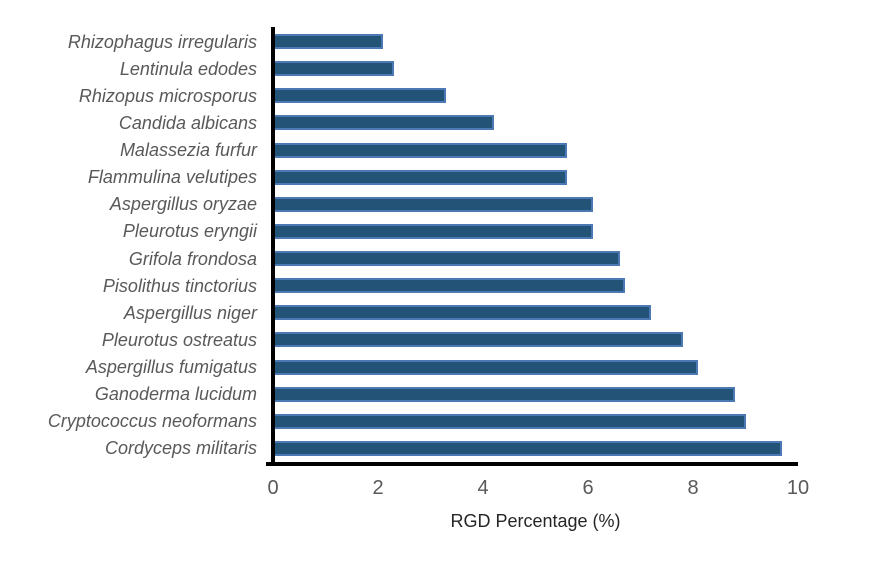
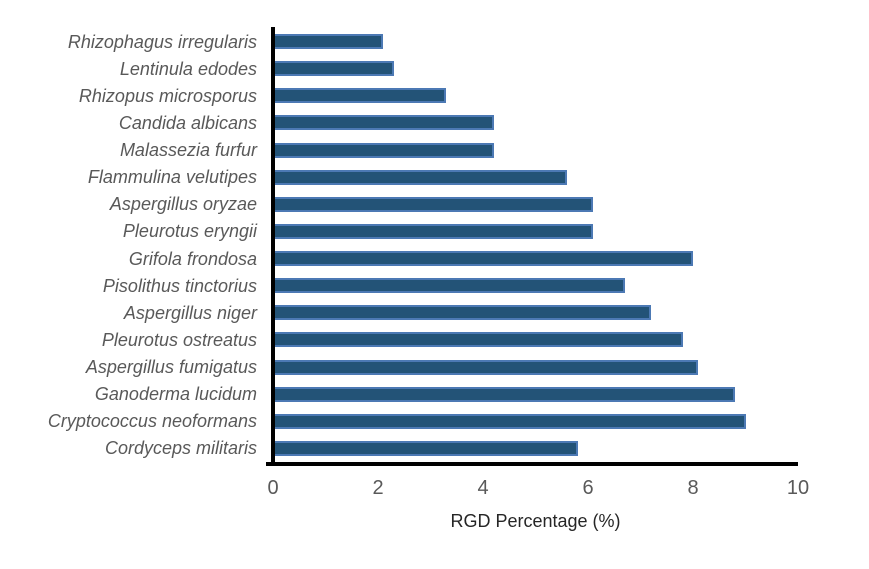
Malassezia furfur: 5.6 -> 4.2
Grifola frondosa: 6.6 -> 8.0
Cordyceps militaris: 9.7 -> 5.8
